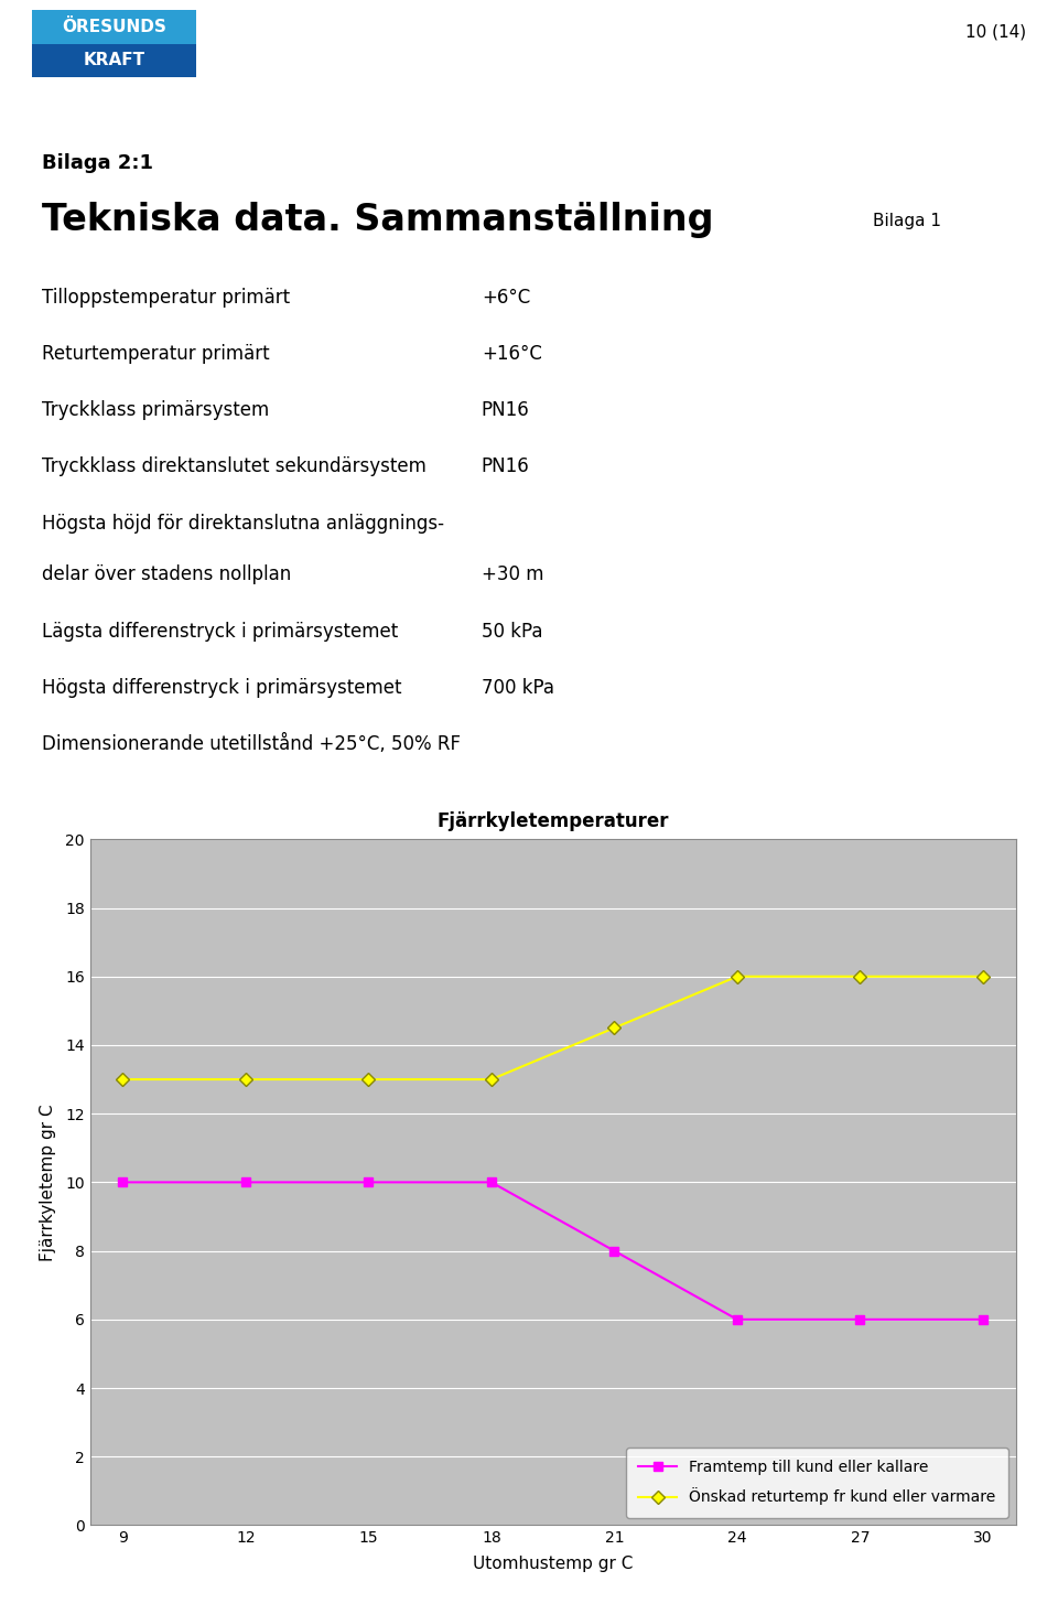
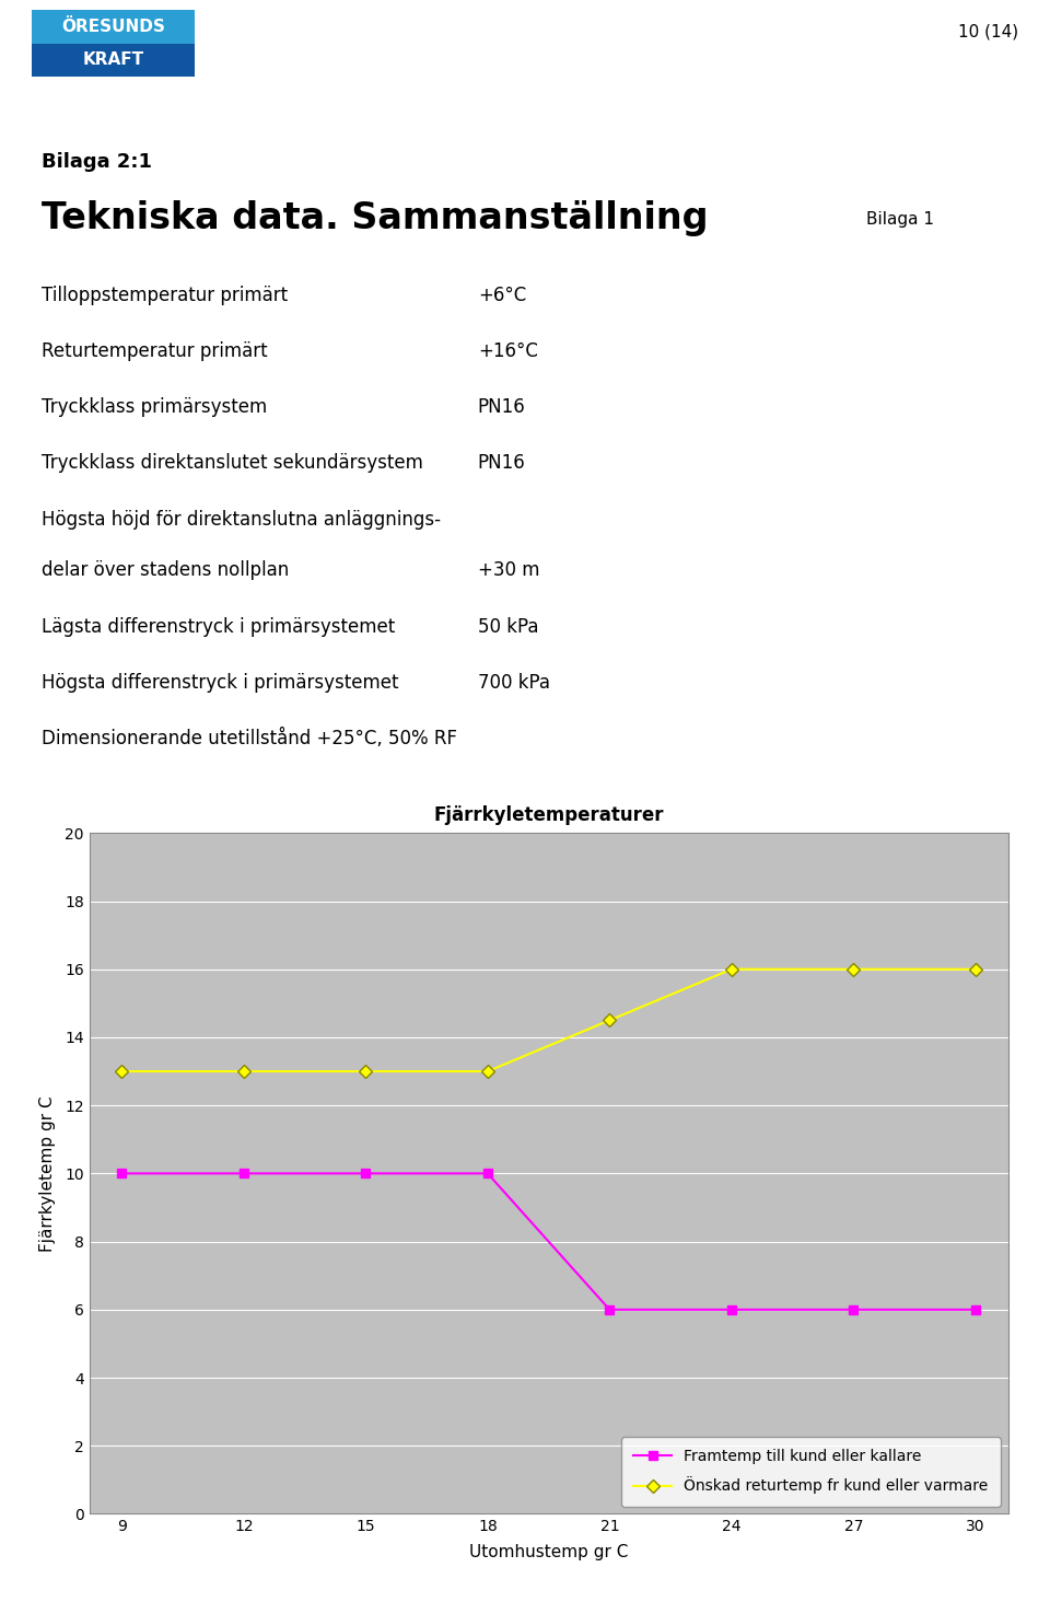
Framtemp till kund eller kallare/21: 8 -> 6
